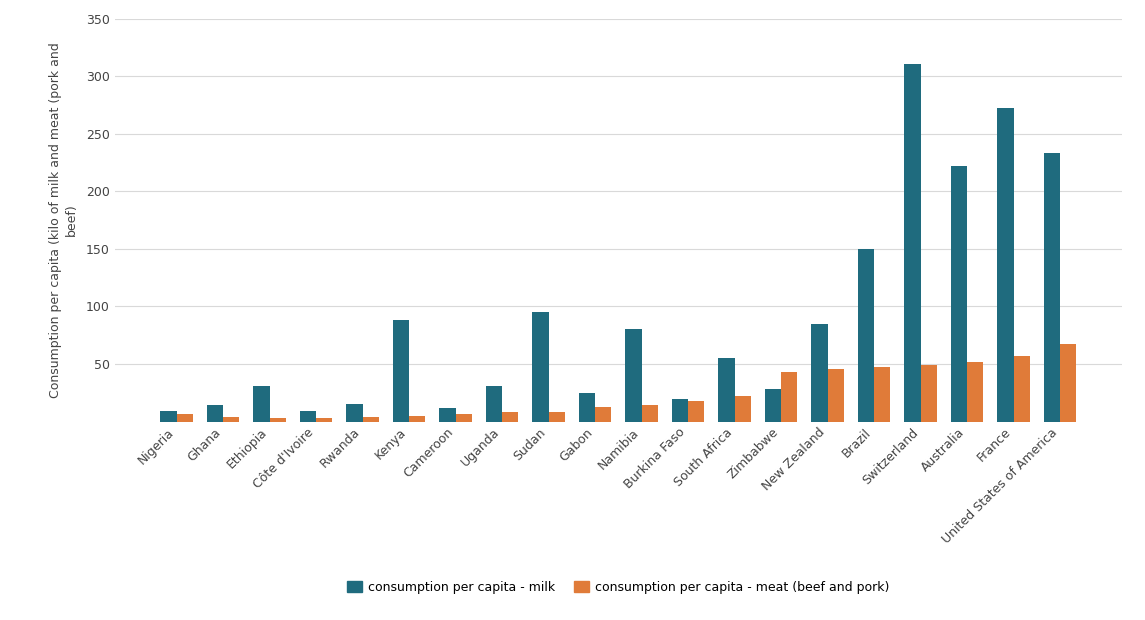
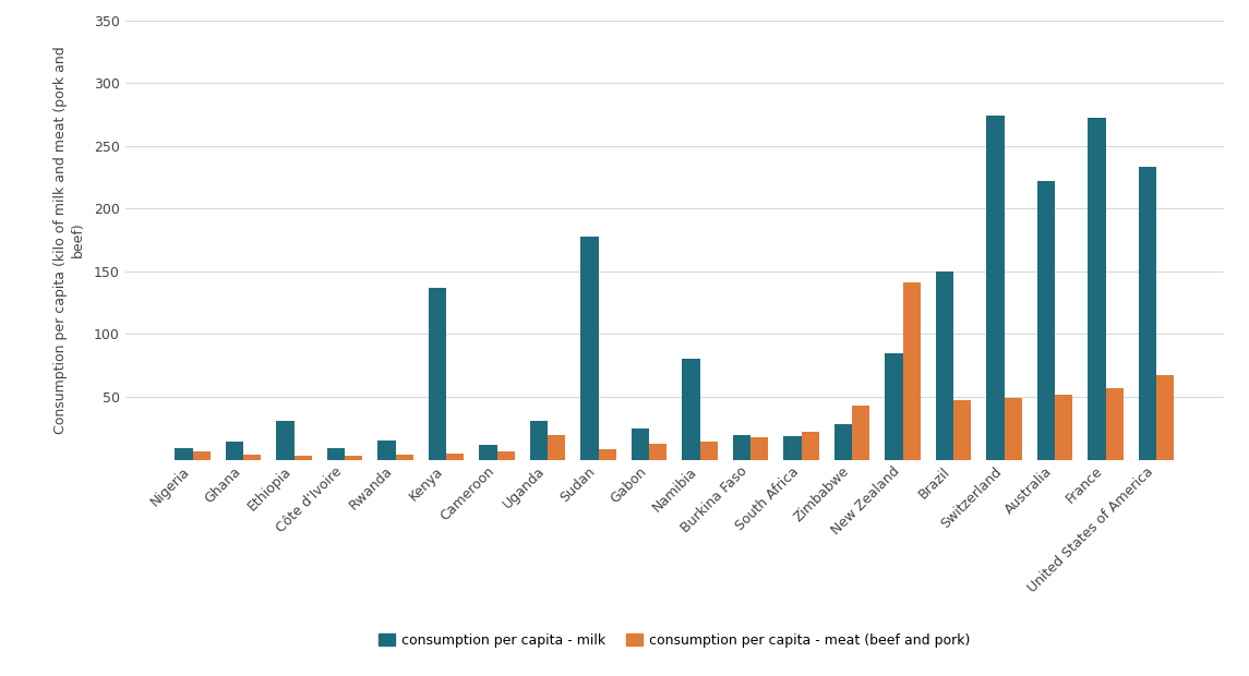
consumption per capita - milk/Kenya: 88 -> 137
consumption per capita - meat (beef and pork)/Uganda: 8 -> 20
consumption per capita - milk/Sudan: 95 -> 178
consumption per capita - milk/South Africa: 55 -> 19
consumption per capita - meat (beef and pork)/New Zealand: 46 -> 141
consumption per capita - milk/Switzerland: 311 -> 274
